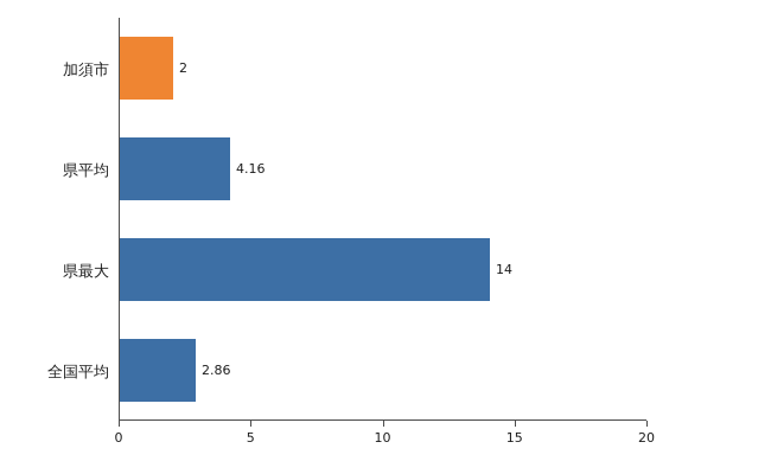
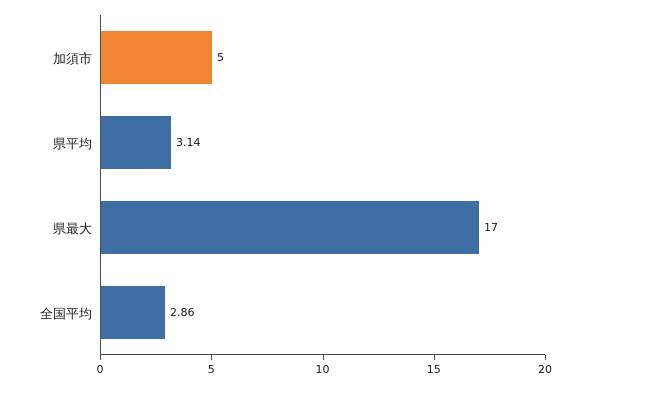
加須市: 2 -> 5
県平均: 4.16 -> 3.14
県最大: 14 -> 17
